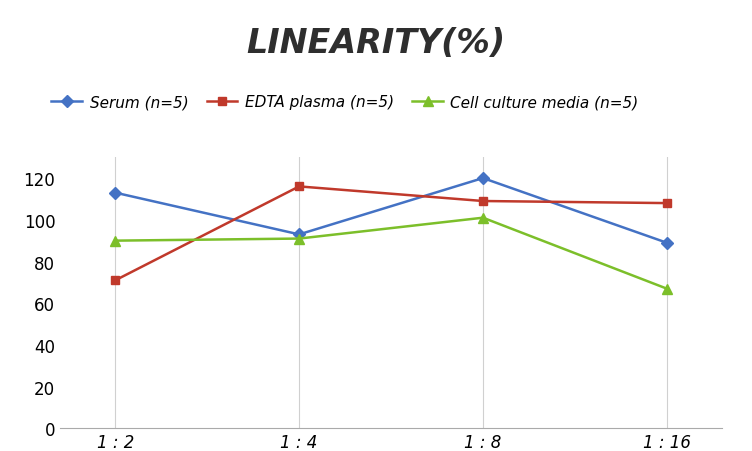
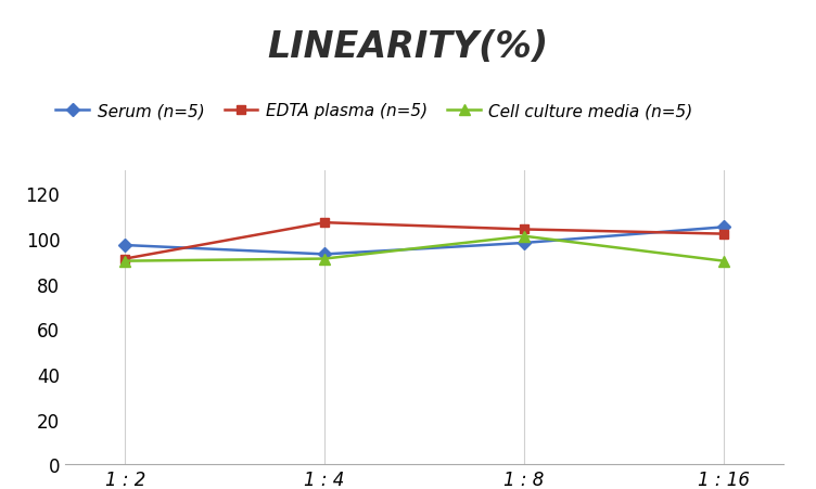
Serum (n=5)/1 : 2: 113 -> 97
EDTA plasma (n=5)/1 : 2: 71 -> 91
EDTA plasma (n=5)/1 : 4: 116 -> 107
Serum (n=5)/1 : 8: 120 -> 98
EDTA plasma (n=5)/1 : 8: 109 -> 104
Serum (n=5)/1 : 16: 89 -> 105
EDTA plasma (n=5)/1 : 16: 108 -> 102
Cell culture media (n=5)/1 : 16: 67 -> 90
